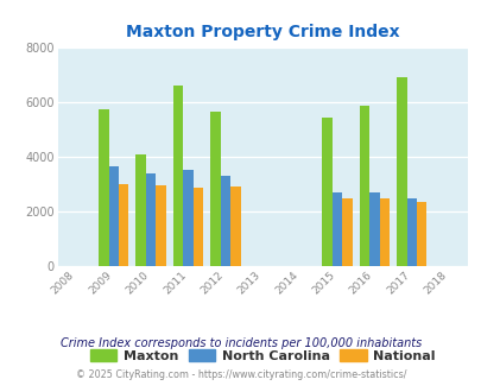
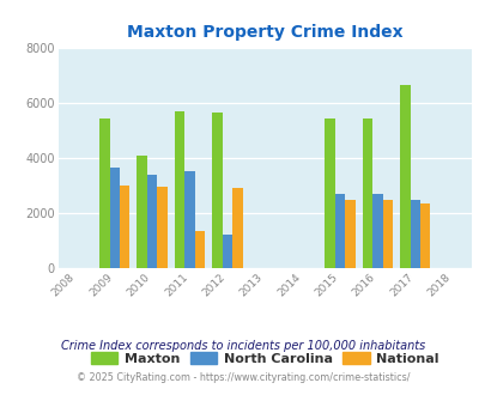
Maxton/2009: 5750 -> 5450
Maxton/2011: 6600 -> 5700
National/2011: 2870 -> 1350
North Carolina/2012: 3300 -> 1250
Maxton/2016: 5850 -> 5450
Maxton/2017: 6900 -> 6650
